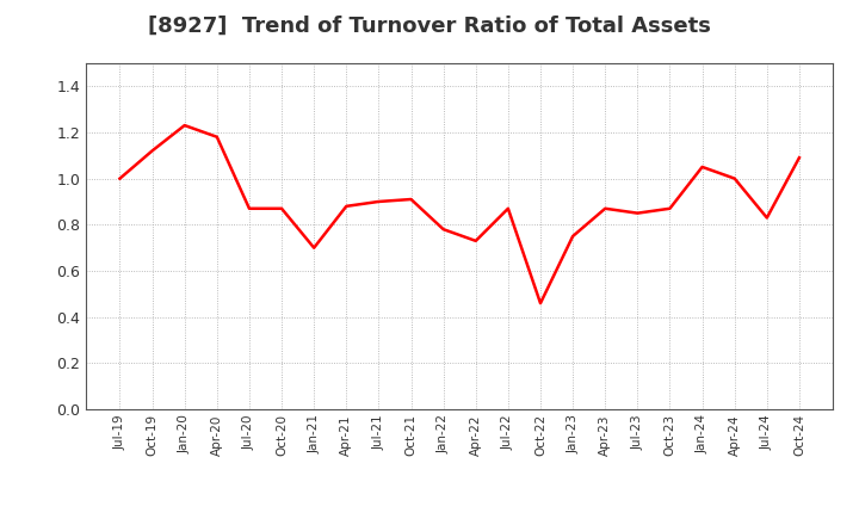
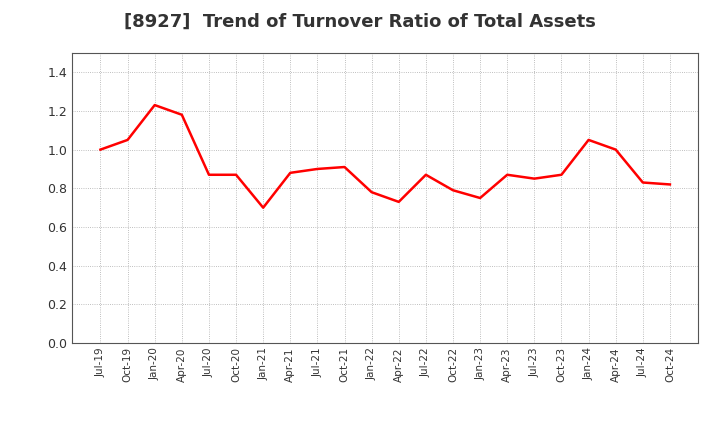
Oct-19: 1.12 -> 1.05
Oct-22: 0.46 -> 0.79
Oct-24: 1.09 -> 0.82
